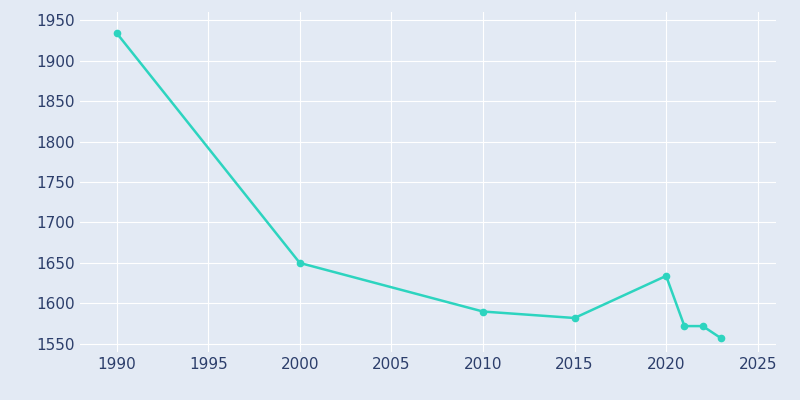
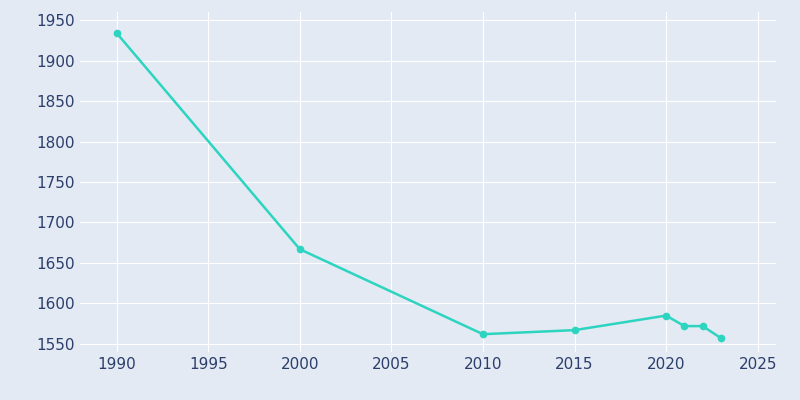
2000: 1650 -> 1667
2010: 1590 -> 1562
2015: 1582 -> 1567
2020: 1634 -> 1585
